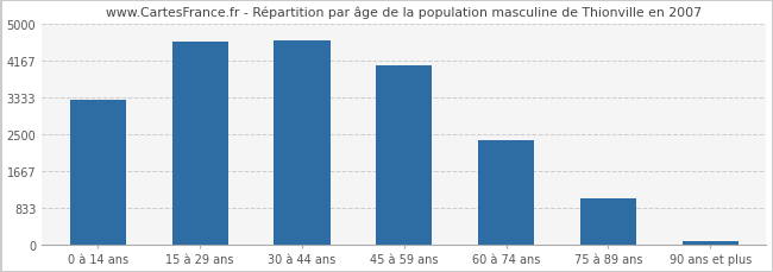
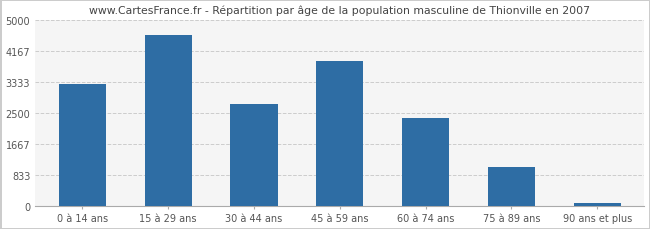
30 à 44 ans: 4620 -> 2750
45 à 59 ans: 4050 -> 3900
